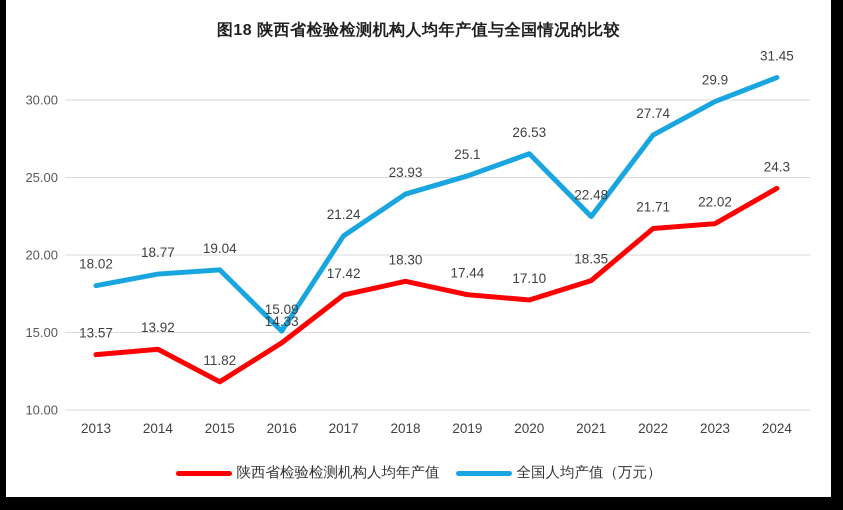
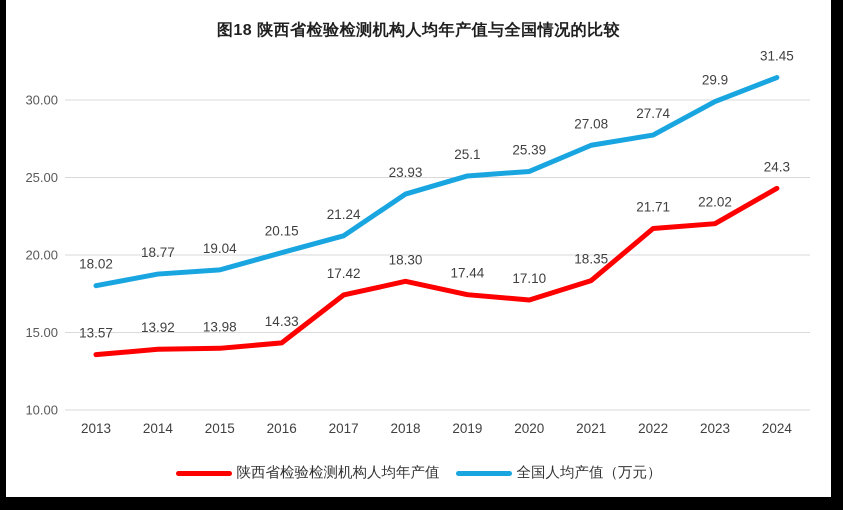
陕西省检验检测机构人均年产值/2015: 11.82 -> 13.98
全国人均产值（万元）/2016: 15.09 -> 20.15
全国人均产值（万元）/2020: 26.53 -> 25.39
全国人均产值（万元）/2021: 22.48 -> 27.08
